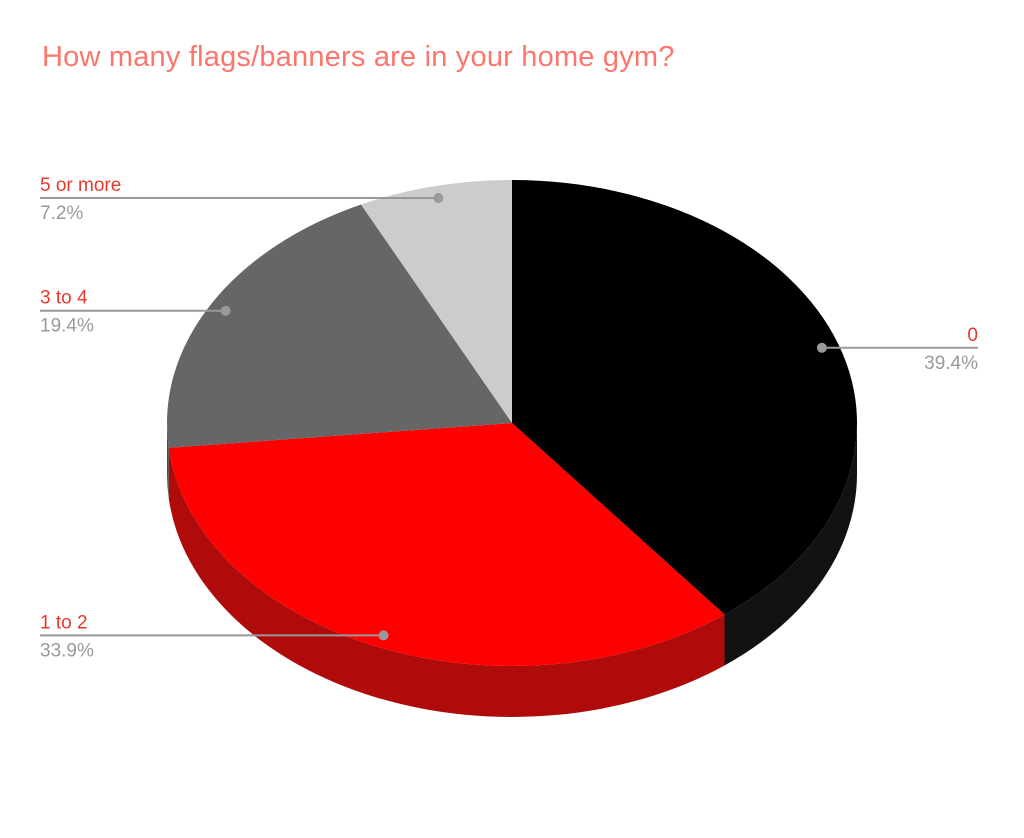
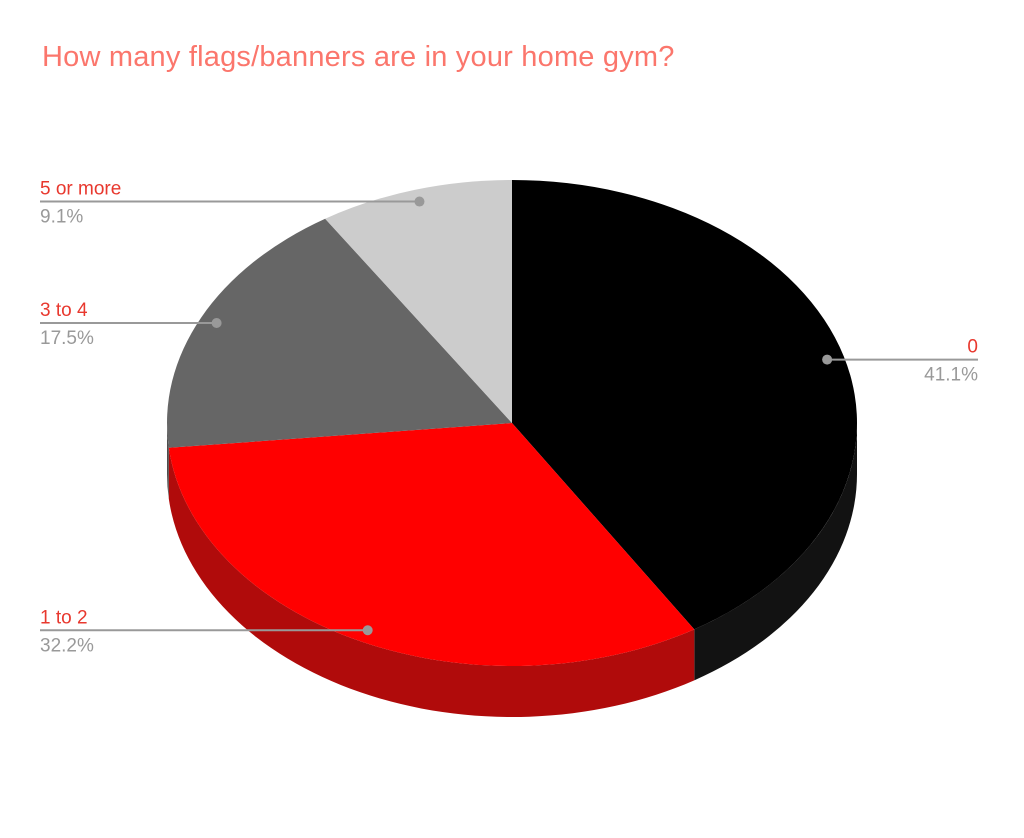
0: 39.4% -> 41.1%
1 to 2: 33.9% -> 32.2%
3 to 4: 19.4% -> 17.5%
5 or more: 7.2% -> 9.1%
